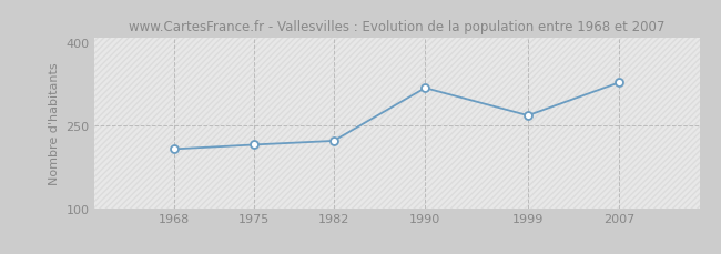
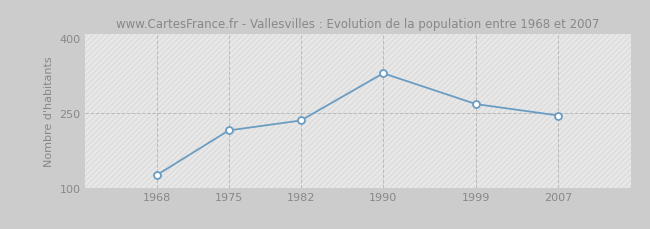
1968: 207 -> 125
1982: 222 -> 235
1990: 318 -> 330
2007: 328 -> 245
